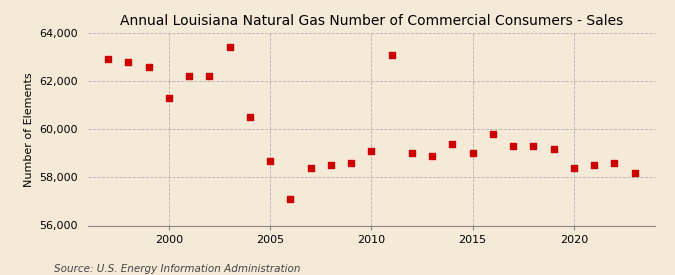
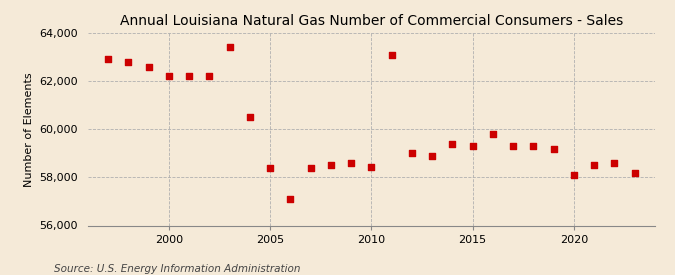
2000: 61,300 -> 62,200
2005: 58,700 -> 58,400
2010: 59,100 -> 58,450
2015: 59,000 -> 59,300
2020: 58,400 -> 58,100
